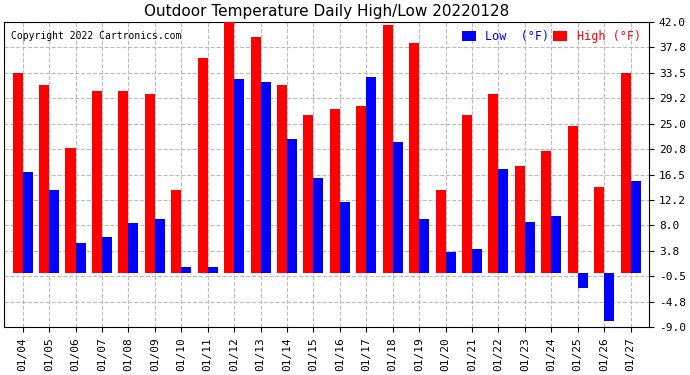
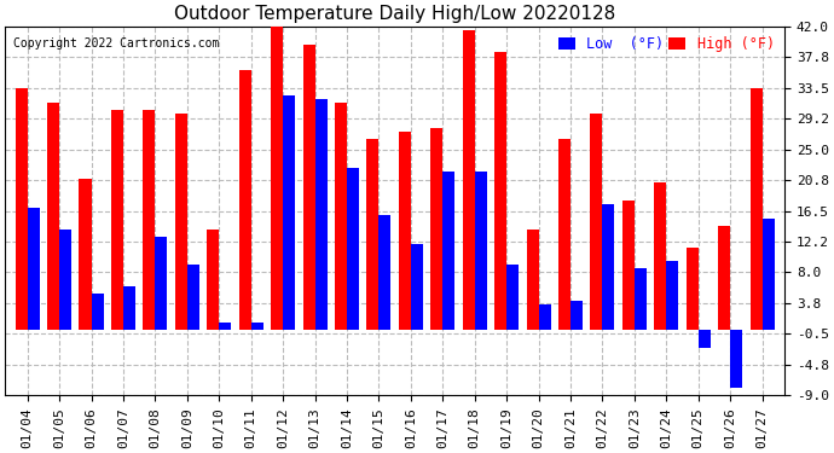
Low (°F)/01/08: 8.4 -> 13.0
Low (°F)/01/17: 32.8 -> 22.0
High (°F)/01/25: 24.6 -> 11.5
